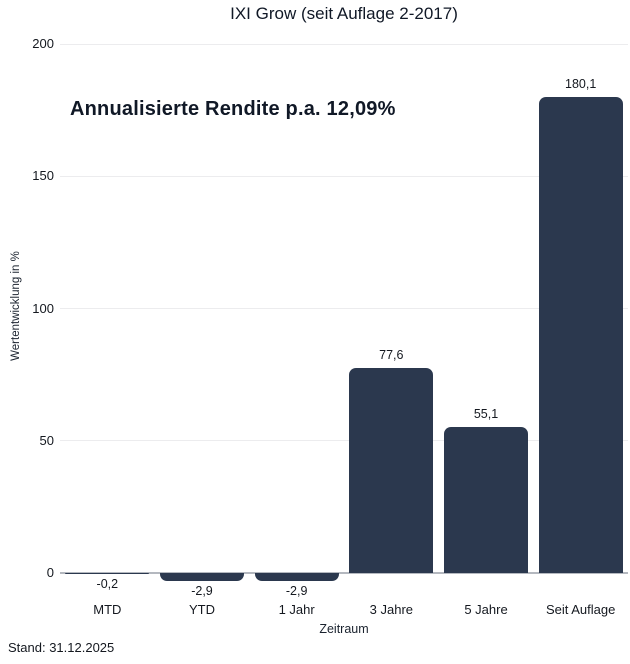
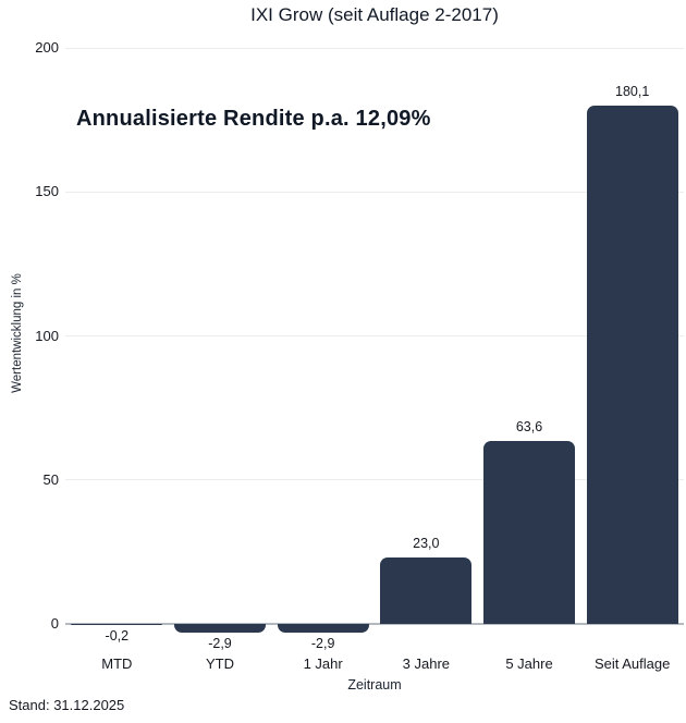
3 Jahre: 77,6 -> 23,0
5 Jahre: 55,1 -> 63,6
